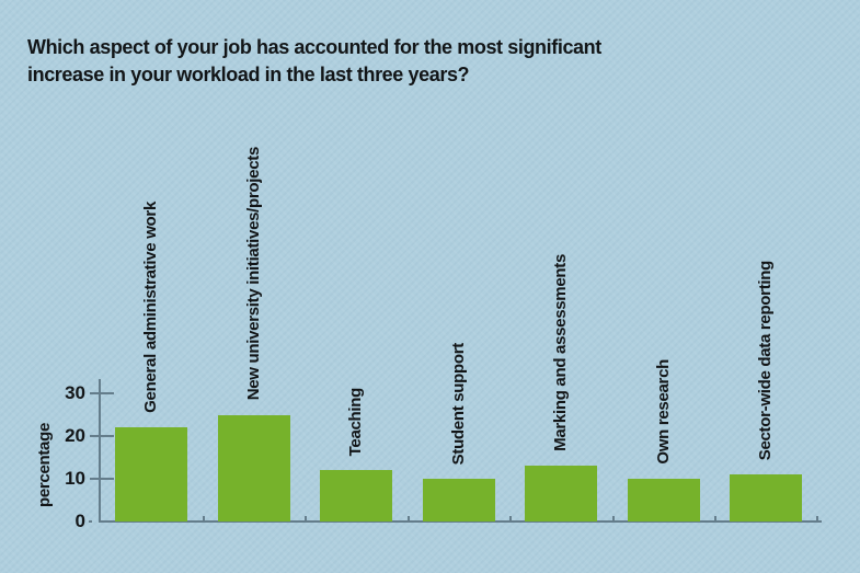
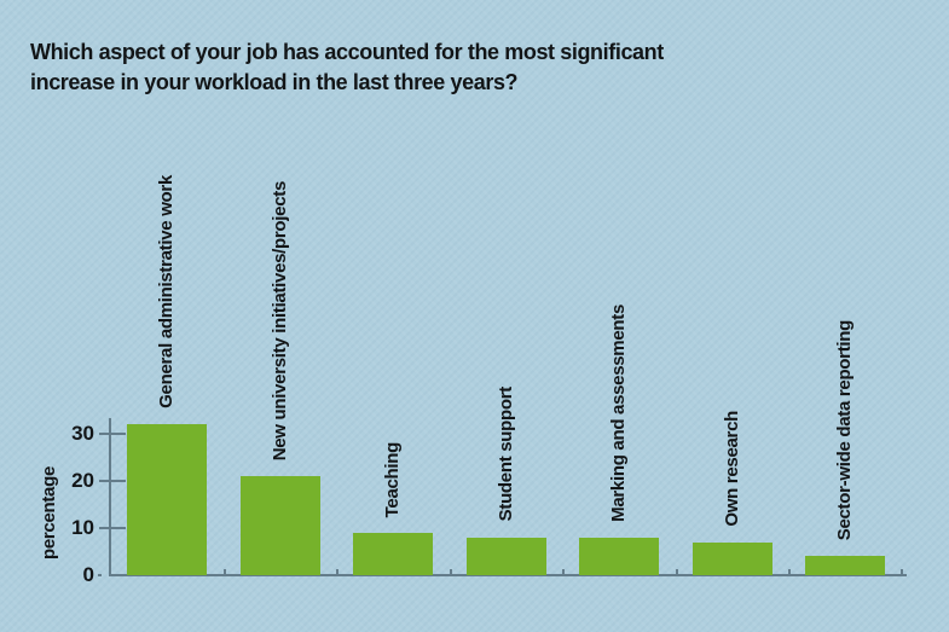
General administrative work: 22 -> 32
New university initiatives/projects: 25 -> 21
Teaching: 12 -> 9
Student support: 10 -> 8
Marking and assessments: 13 -> 8
Own research: 10 -> 7
Sector-wide data reporting: 11 -> 4
